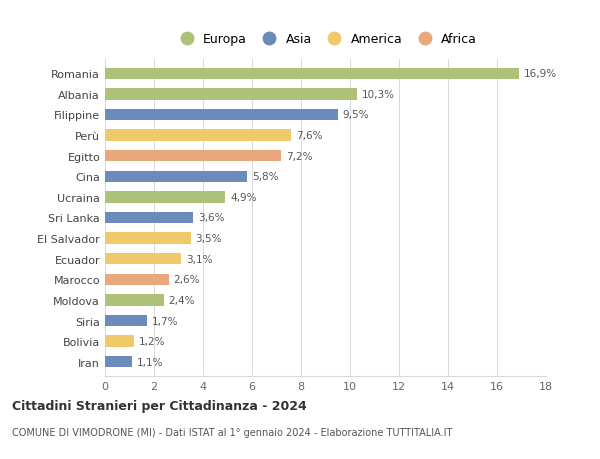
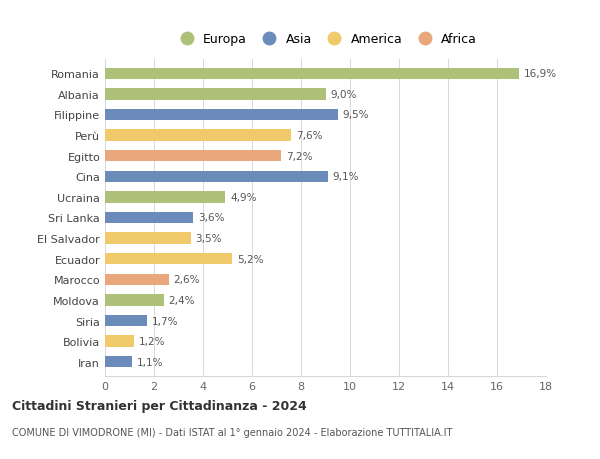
Albania: 10,3% -> 9,0%
Cina: 5,8% -> 9,1%
Ecuador: 3,1% -> 5,2%
